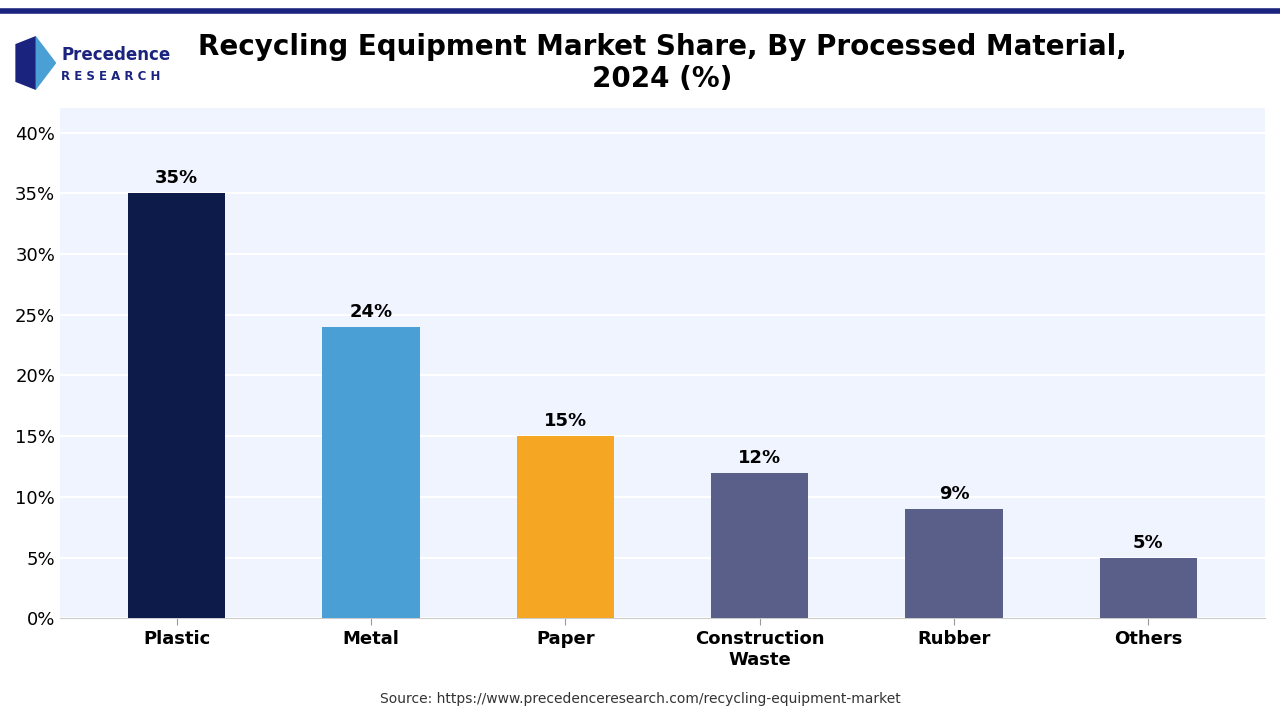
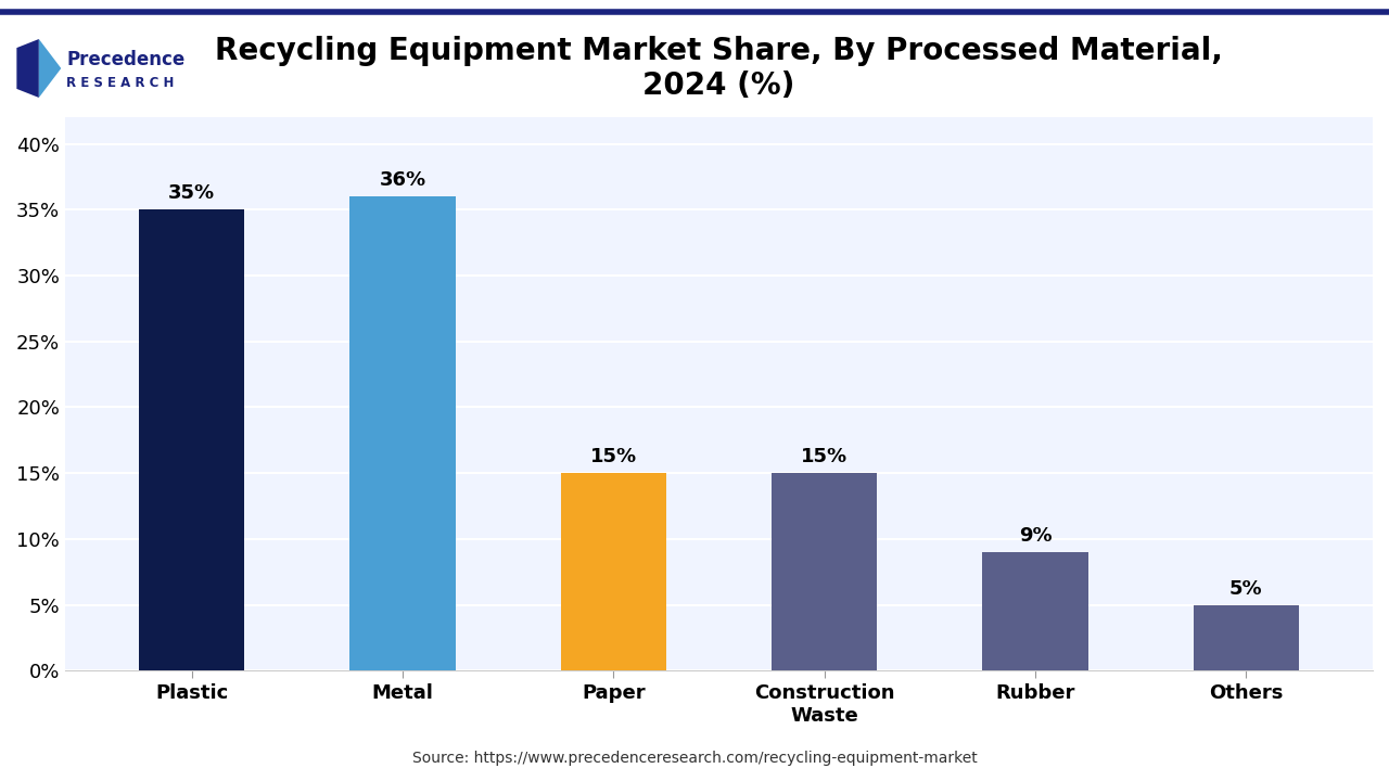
Metal: 24% -> 36%
Construction Waste: 12% -> 15%
